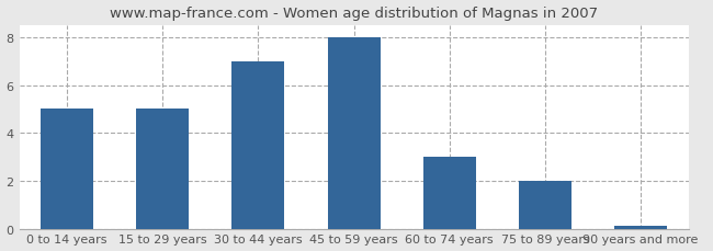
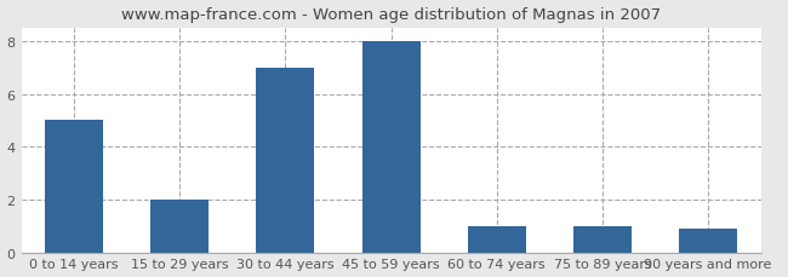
15 to 29 years: 5.0 -> 2.0
60 to 74 years: 3.0 -> 1.0
75 to 89 years: 2.0 -> 1.0
90 years and more: 0.1 -> 0.9
